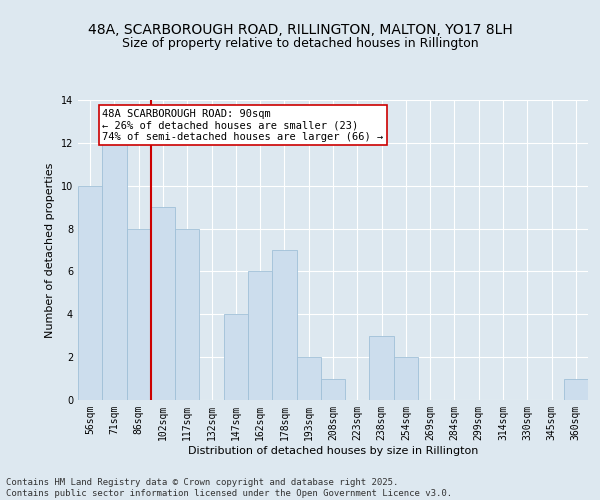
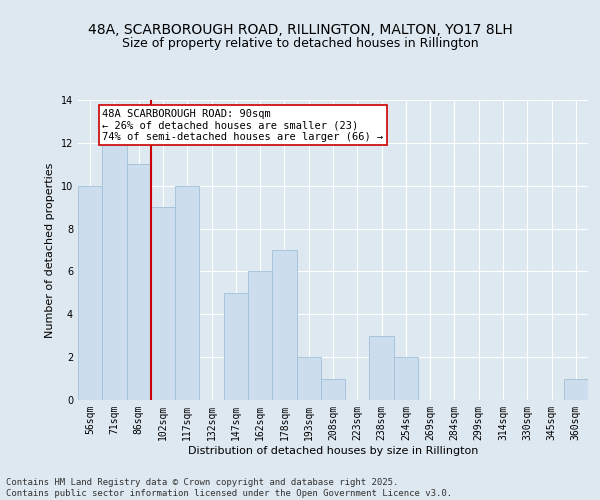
86sqm: 8 -> 11
117sqm: 8 -> 10
147sqm: 4 -> 5
